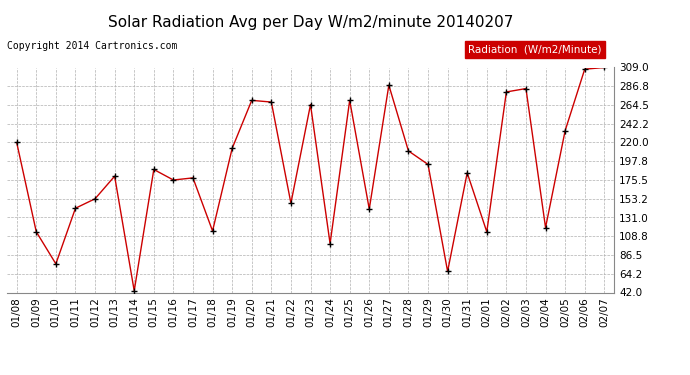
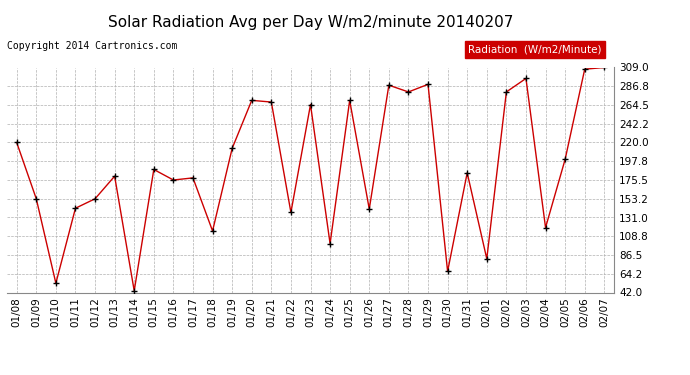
01/09: 114 -> 153
01/10: 76 -> 53
01/22: 148 -> 137
01/28: 210 -> 280
01/29: 194 -> 289
02/01: 114 -> 82
02/03: 284 -> 296
02/05: 234 -> 200
